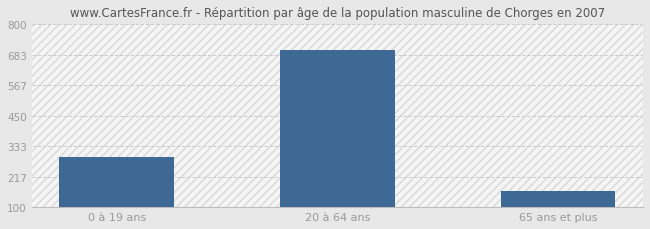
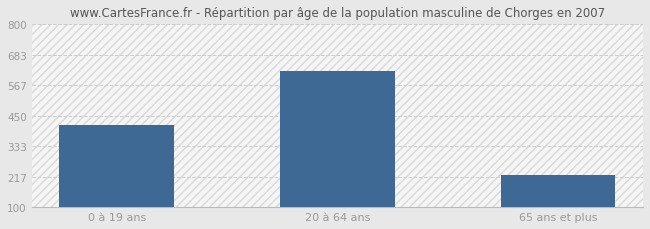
0 à 19 ans: 291 -> 415
20 à 64 ans: 700 -> 620
65 ans et plus: 162 -> 225
